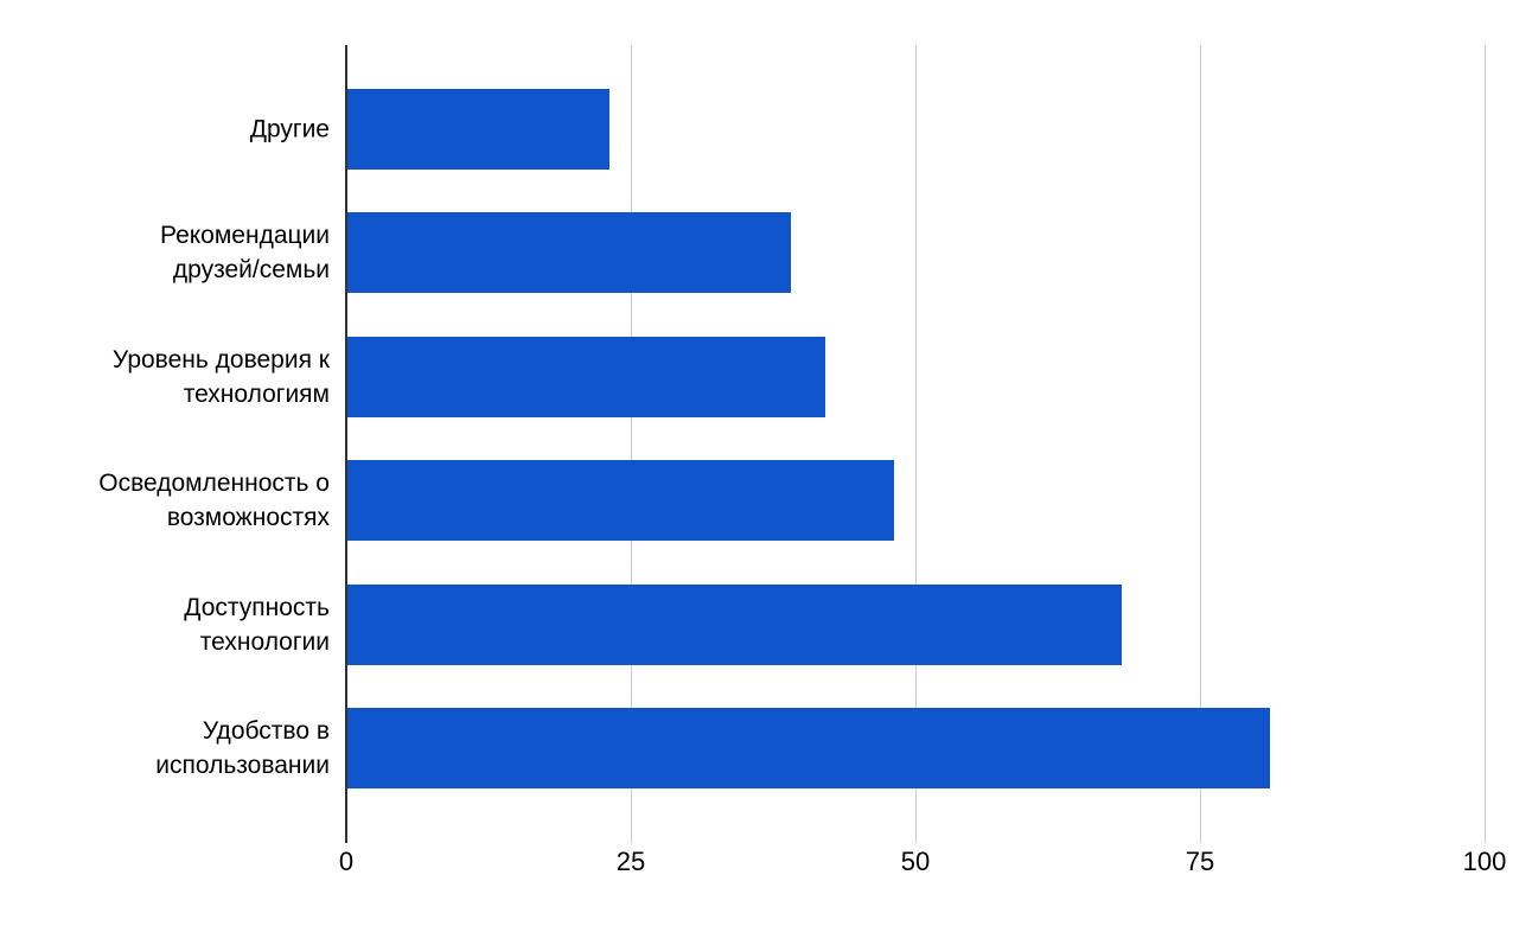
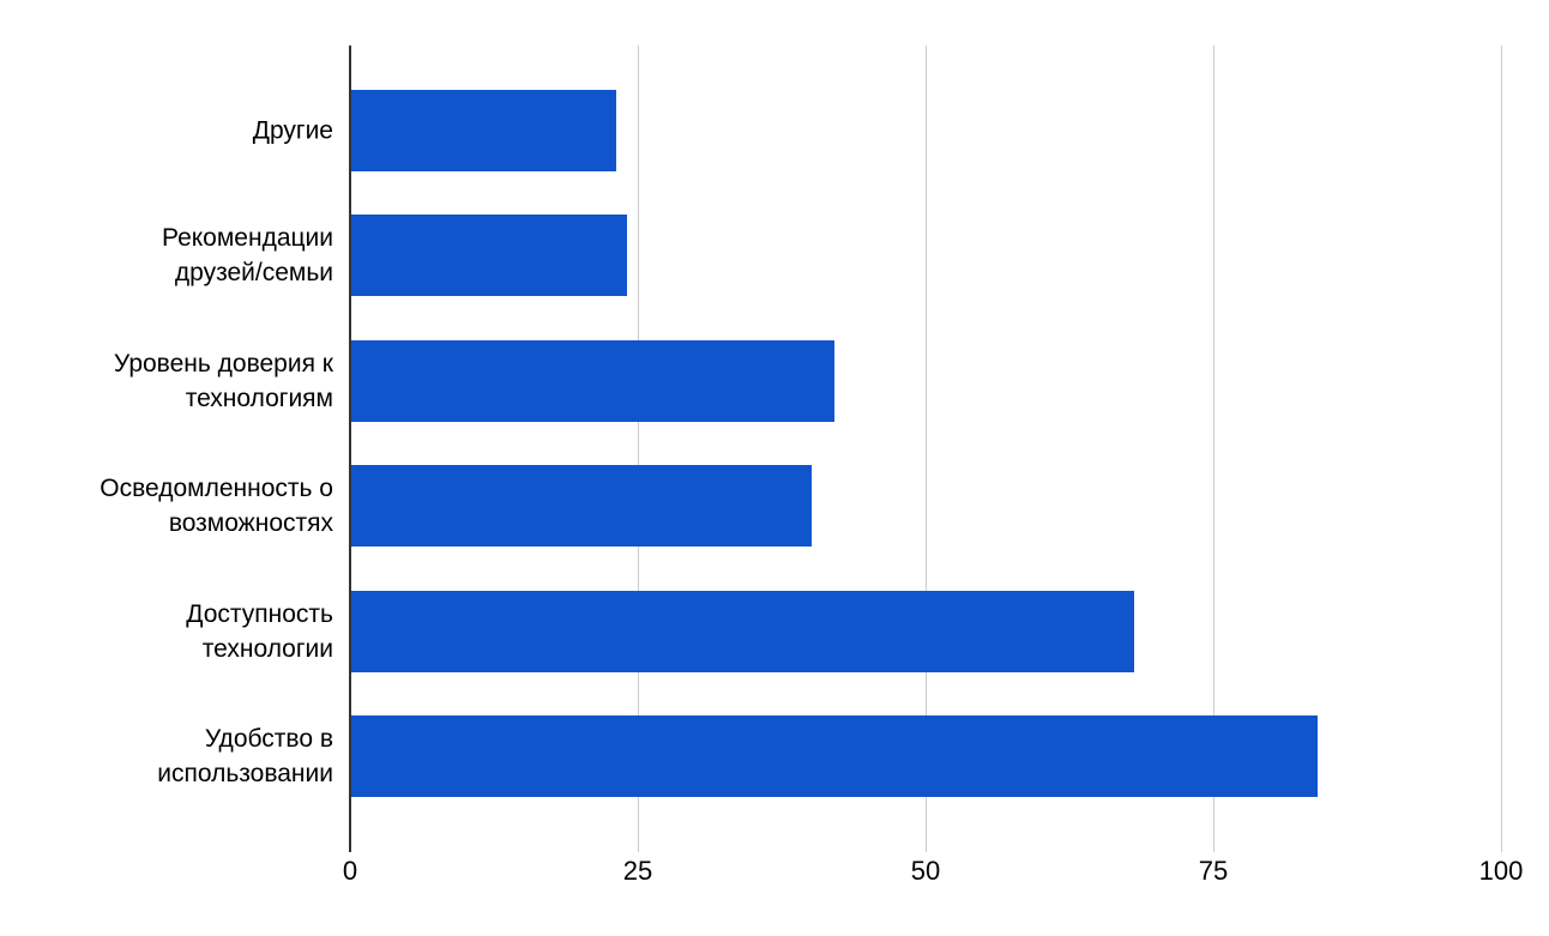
Рекомендации друзей/семьи: 39 -> 24
Осведомленность о возможностях: 48 -> 40
Удобство в использовании: 81 -> 84
